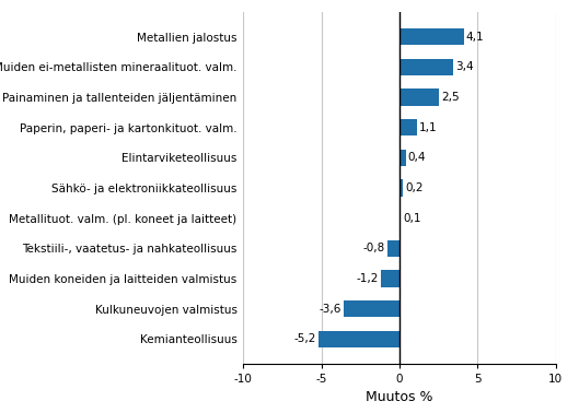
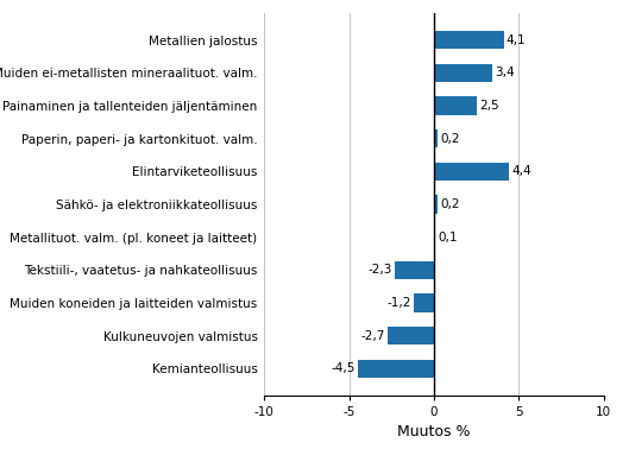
Paperin, paperi- ja kartonkituot. valm.: 1,1 -> 0,2
Elintarviketeollisuus: 0,4 -> 4,4
Tekstiili-, vaatetus- ja nahkateollisuus: -0,8 -> -2,3
Kulkuneuvojen valmistus: -3,6 -> -2,7
Kemianteollisuus: -5,2 -> -4,5
